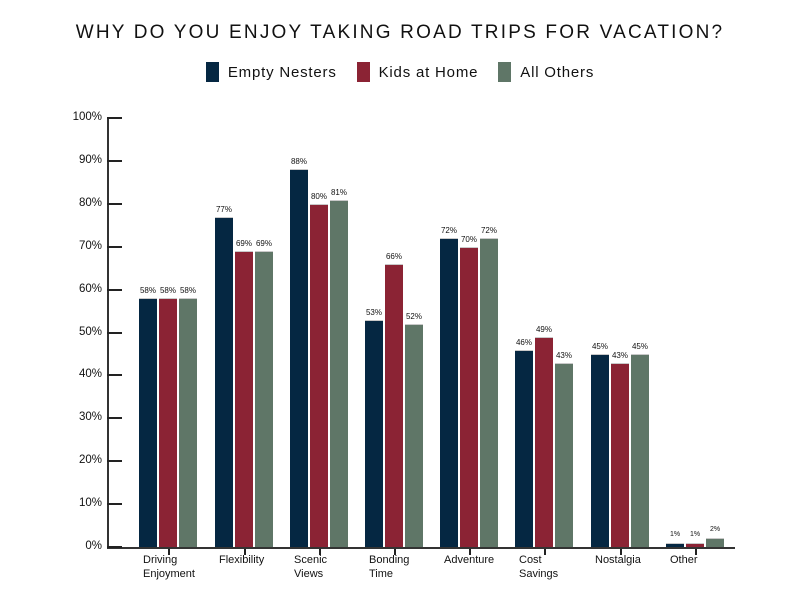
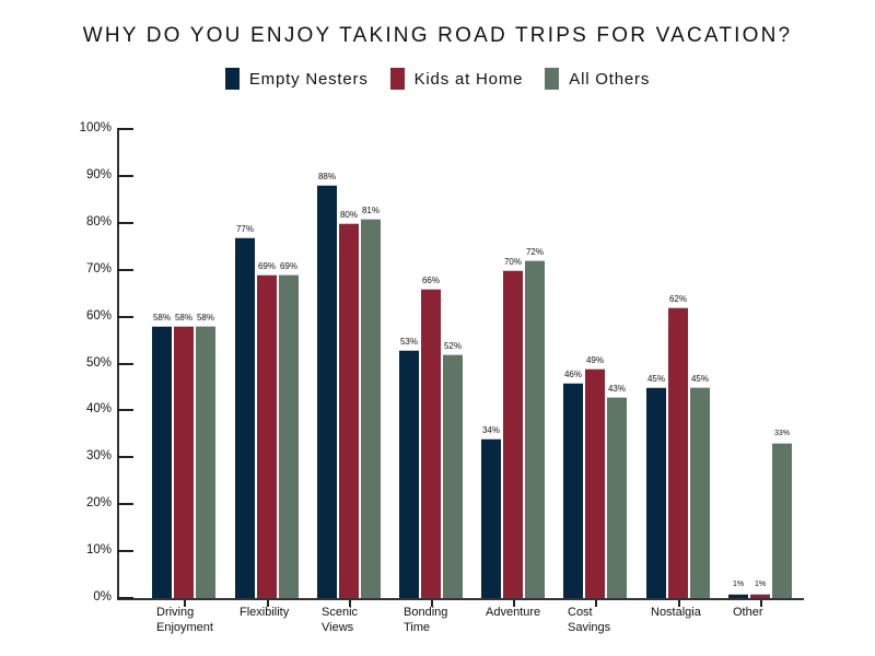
Empty Nesters/Adventure: 72% -> 34%
Kids at Home/Nostalgia: 43% -> 62%
All Others/Other: 2% -> 33%
